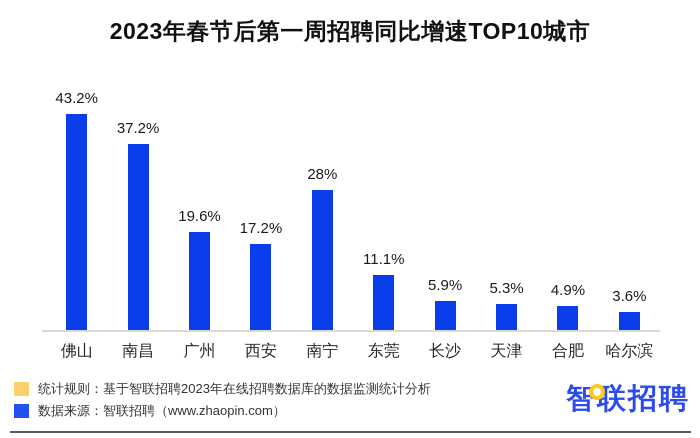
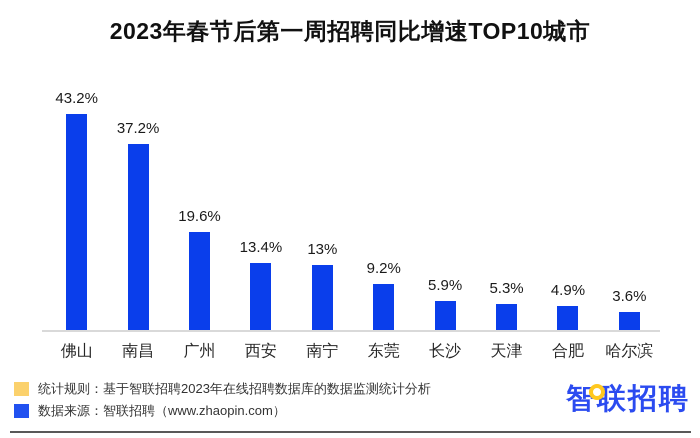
西安: 17.2% -> 13.4%
南宁: 28% -> 13%
东莞: 11.1% -> 9.2%
